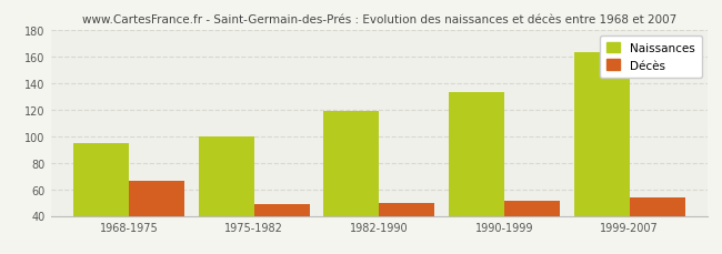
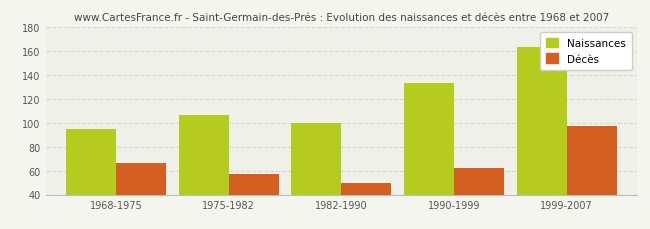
Naissances/1975-1982: 100 -> 106
Décès/1975-1982: 49 -> 57
Naissances/1982-1990: 119 -> 100
Décès/1990-1999: 51 -> 62
Décès/1999-2007: 54 -> 97
